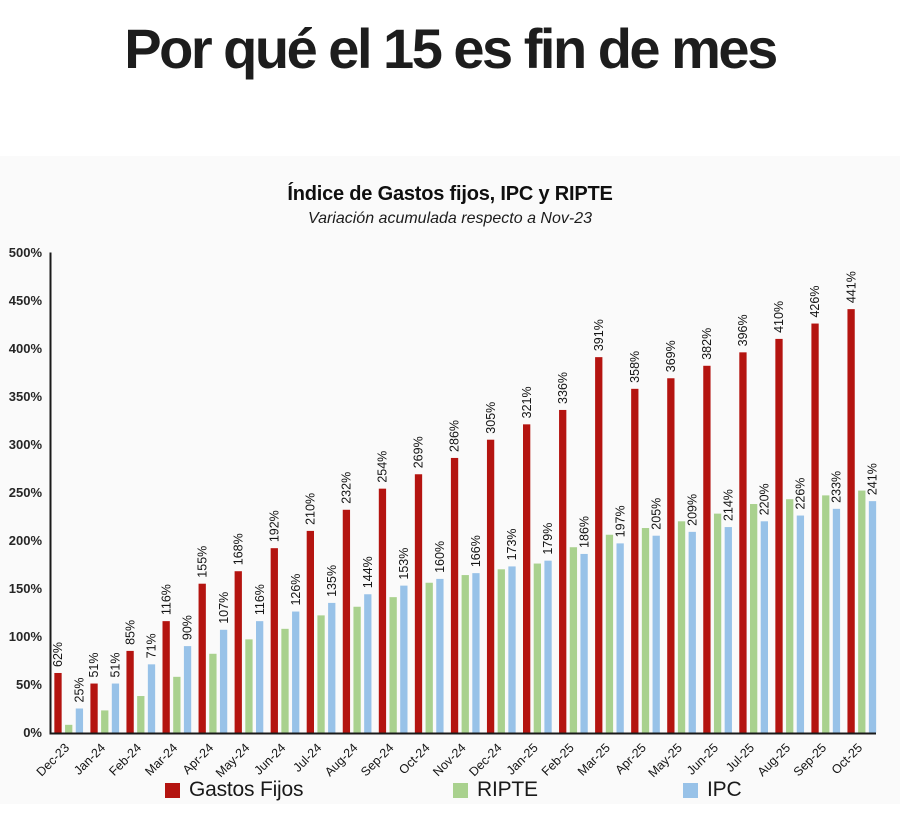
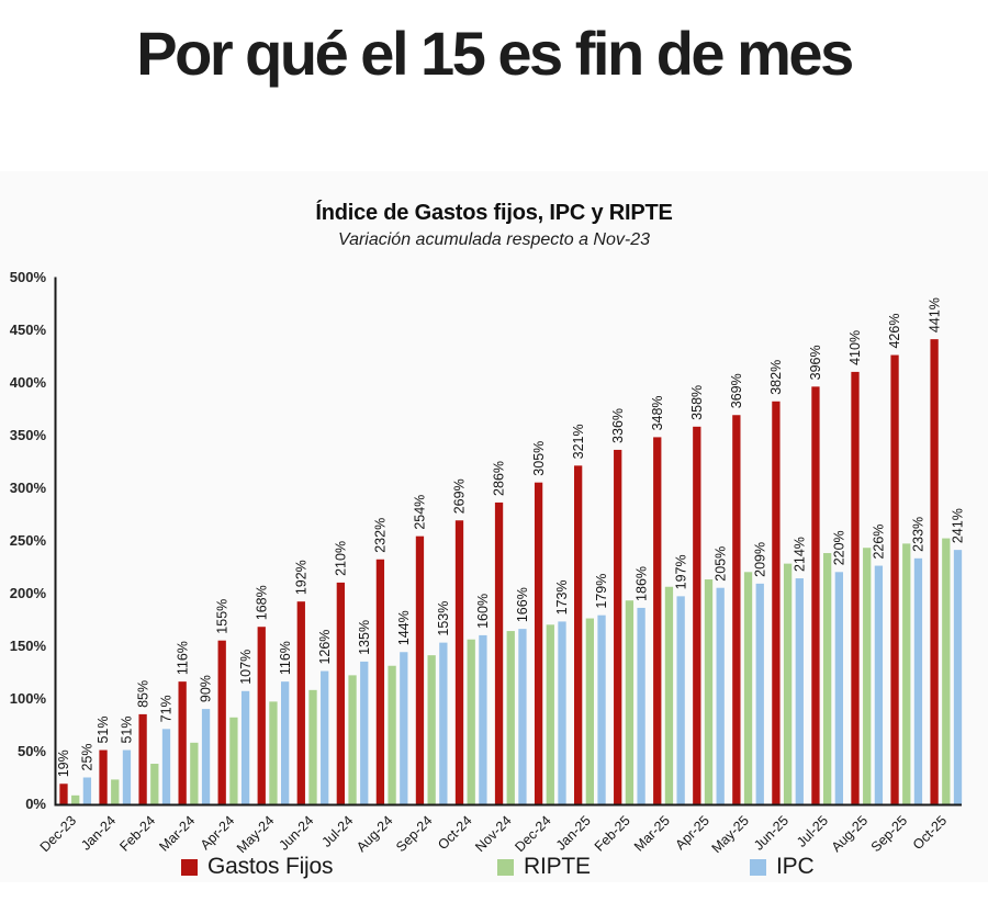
Gastos Fijos/Dec-23: 62% -> 19%
Gastos Fijos/Mar-25: 391% -> 348%
